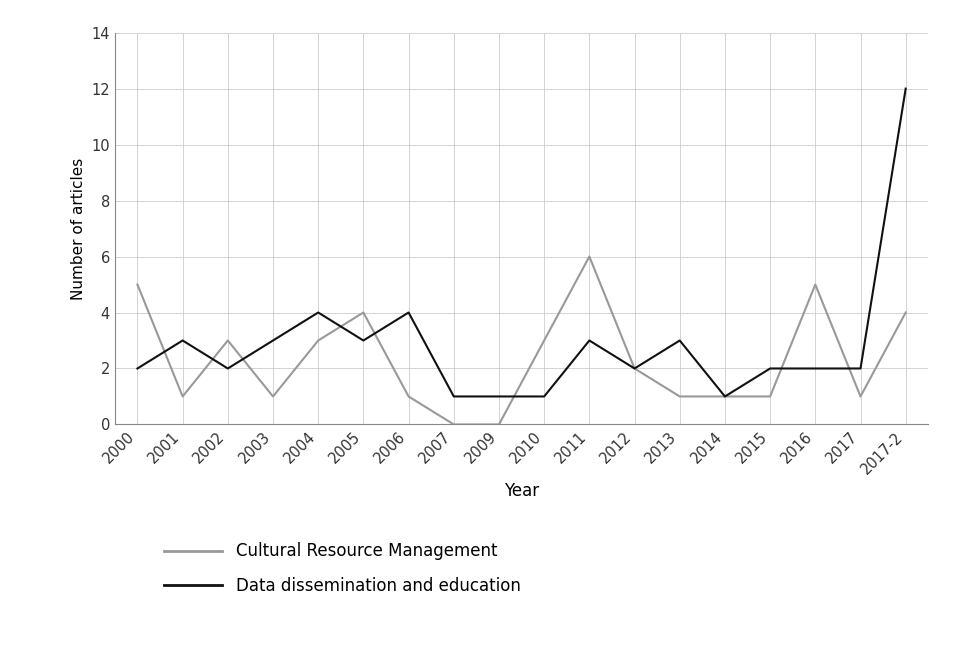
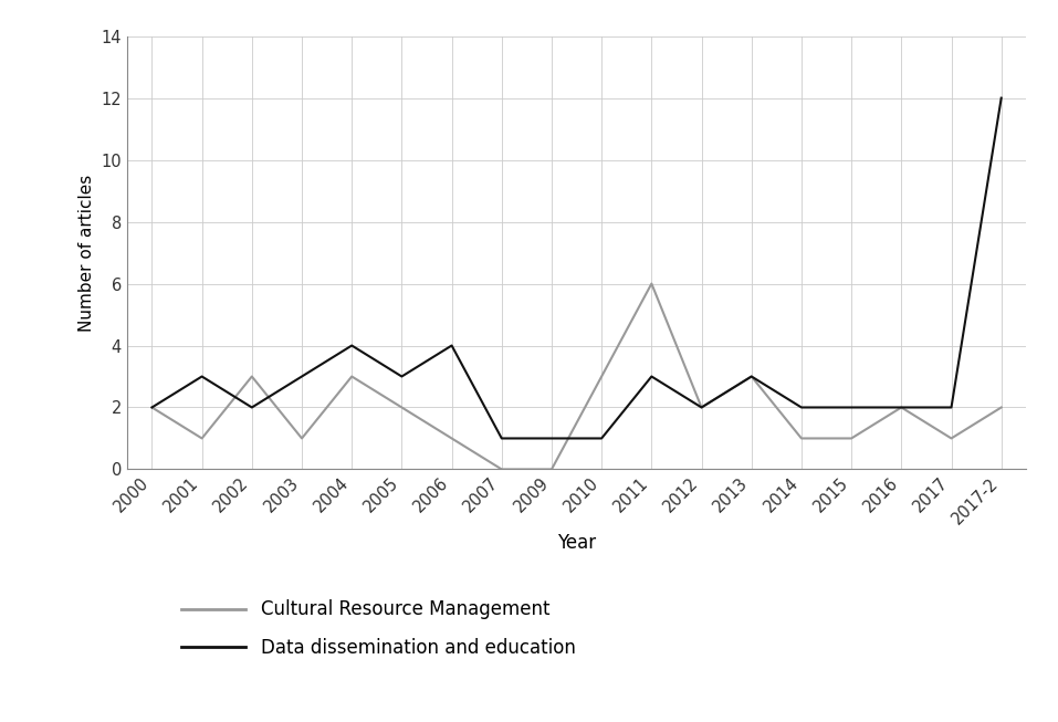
Cultural Resource Management/2000: 5 -> 2
Cultural Resource Management/2005: 4 -> 2
Cultural Resource Management/2013: 1 -> 3
Data dissemination and education/2014: 1 -> 2
Cultural Resource Management/2016: 5 -> 2
Cultural Resource Management/2017-2: 4 -> 2
